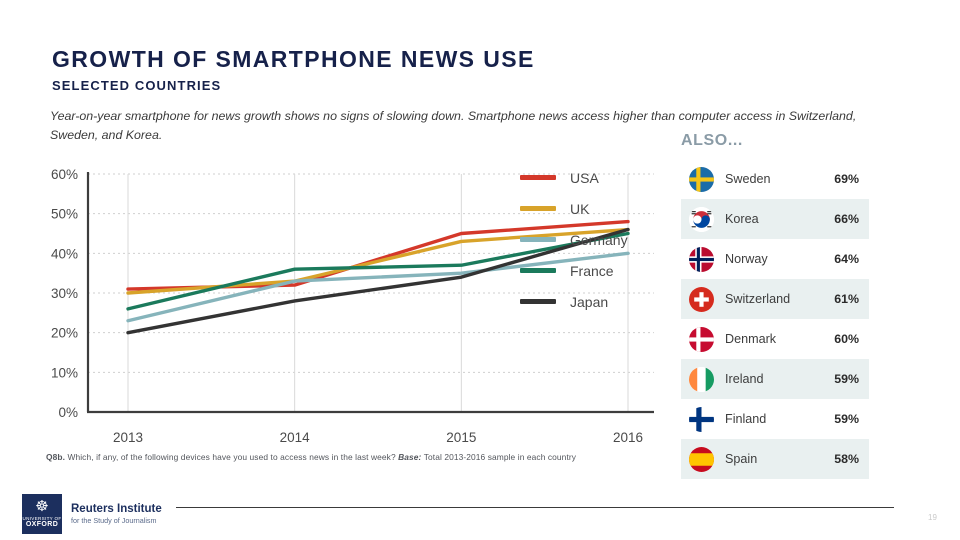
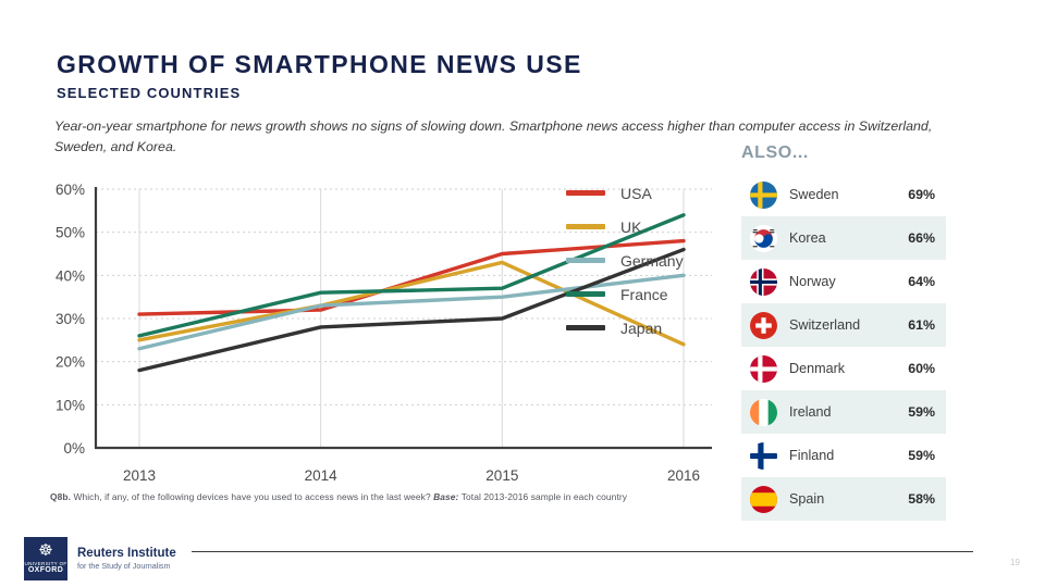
UK/2013: 30% -> 25%
Japan/2013: 20% -> 18%
Japan/2015: 34% -> 30%
UK/2016: 46% -> 24%
France/2016: 45% -> 54%
